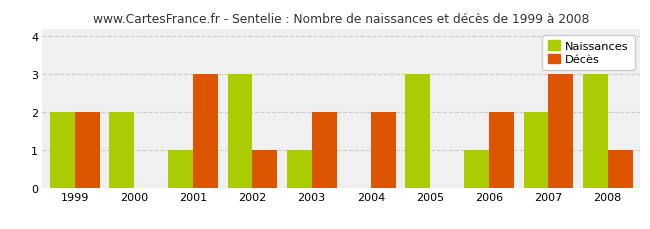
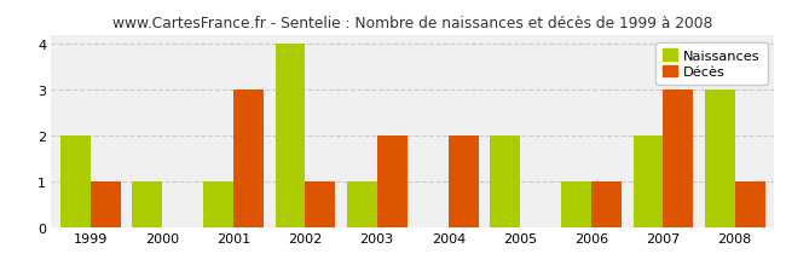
Décès/1999: 2 -> 1
Naissances/2000: 2 -> 1
Naissances/2002: 3 -> 4
Naissances/2005: 3 -> 2
Décès/2006: 2 -> 1
